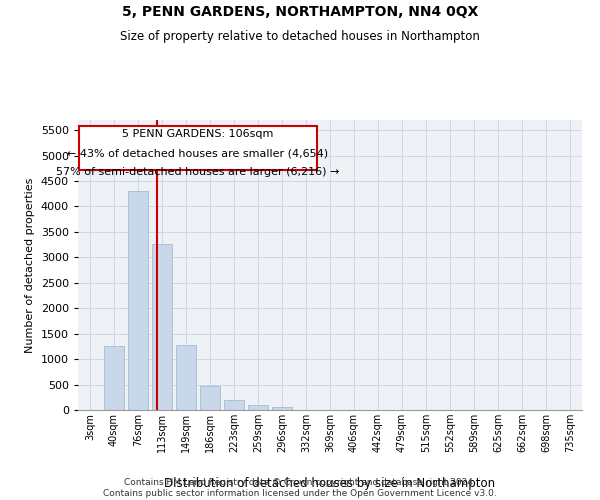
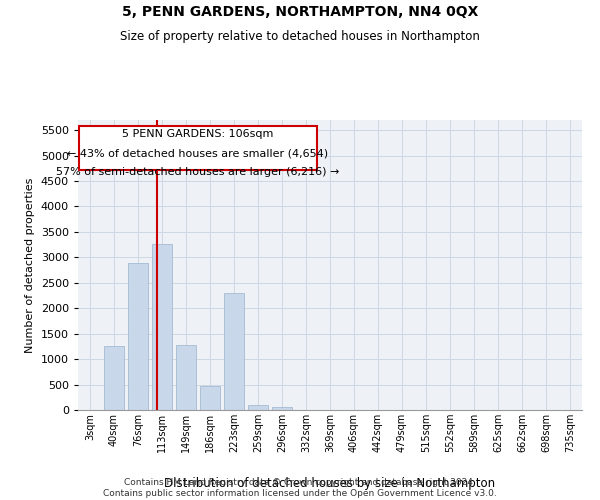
76sqm: 4300 -> 2880
223sqm: 200 -> 2300
